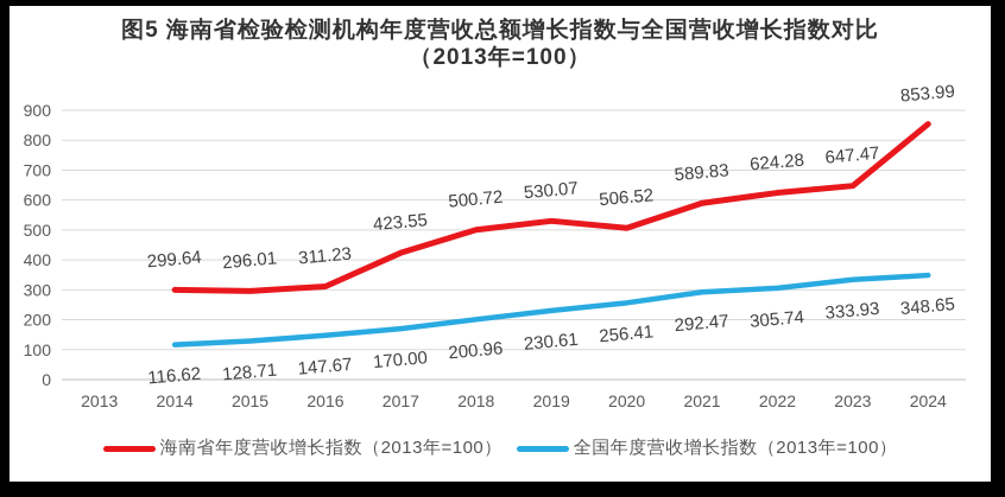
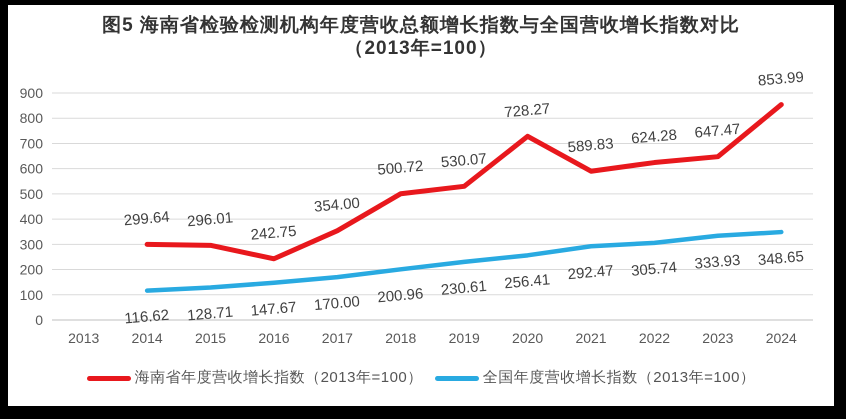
海南省年度营收增长指数（2013年=100）/2016: 311.23 -> 242.75
海南省年度营收增长指数（2013年=100）/2017: 423.55 -> 354.00
海南省年度营收增长指数（2013年=100）/2020: 506.52 -> 728.27
